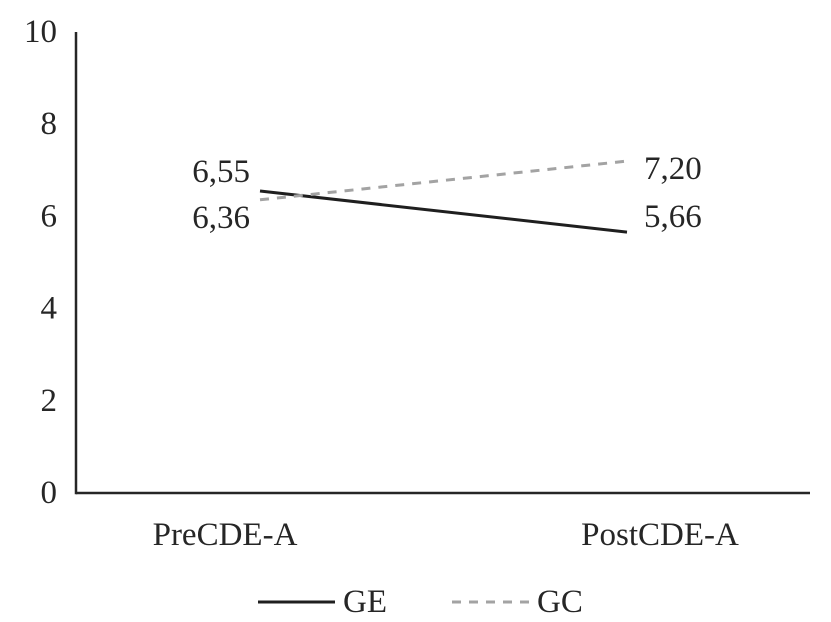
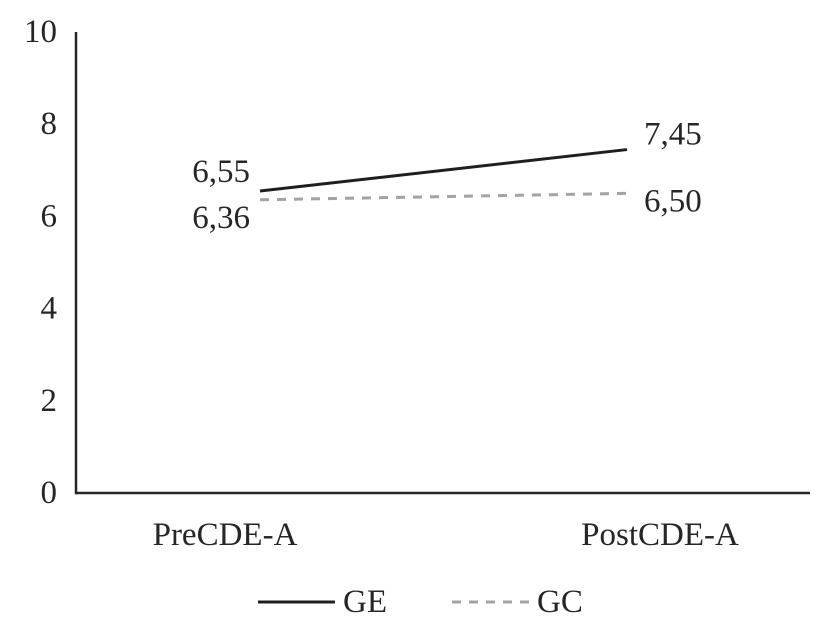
GE/PostCDE-A: 5,66 -> 7,45
GC/PostCDE-A: 7,20 -> 6,50
